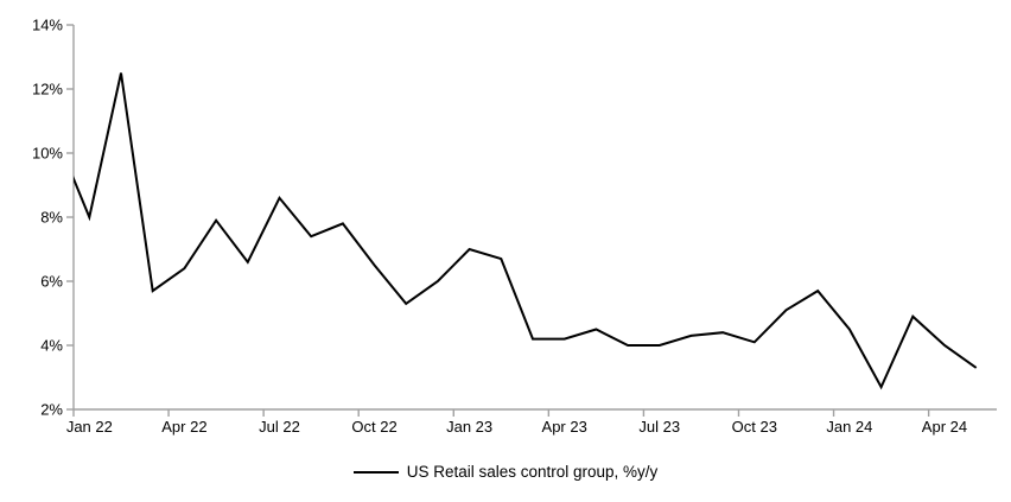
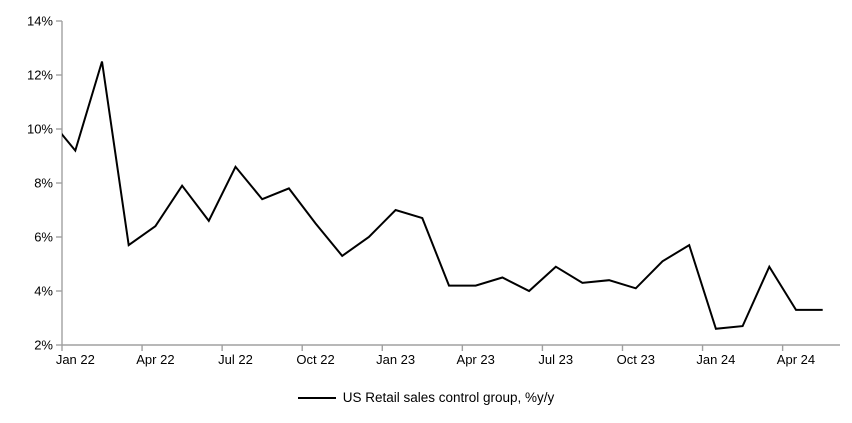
Jan 22: 8.0% -> 9.2%
Jul 23: 4.0% -> 4.9%
Jan 24: 4.5% -> 2.6%
Apr 24: 4.0% -> 3.3%
